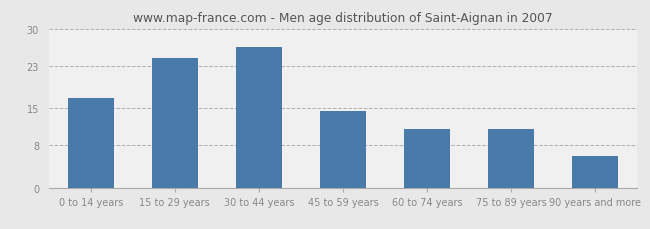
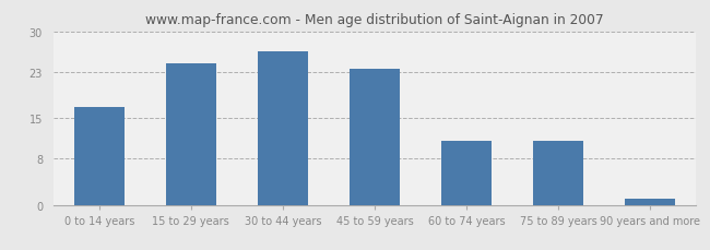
45 to 59 years: 14.4 -> 23.5
90 years and more: 6.0 -> 1.0
